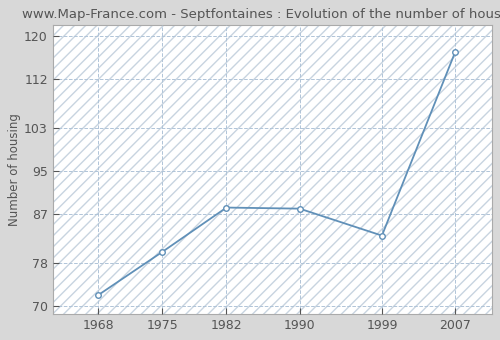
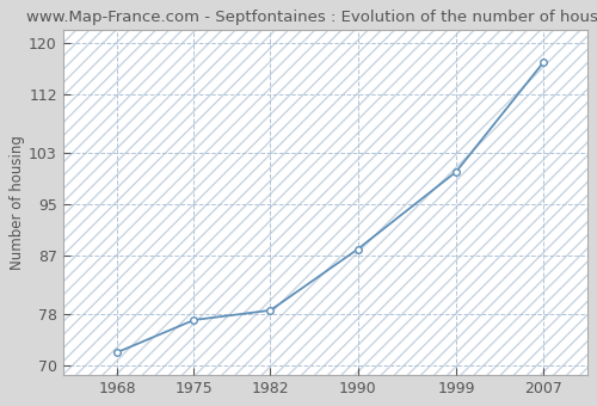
1975: 80.0 -> 77.0
1982: 88.2 -> 78.5
1999: 83.0 -> 100.0
